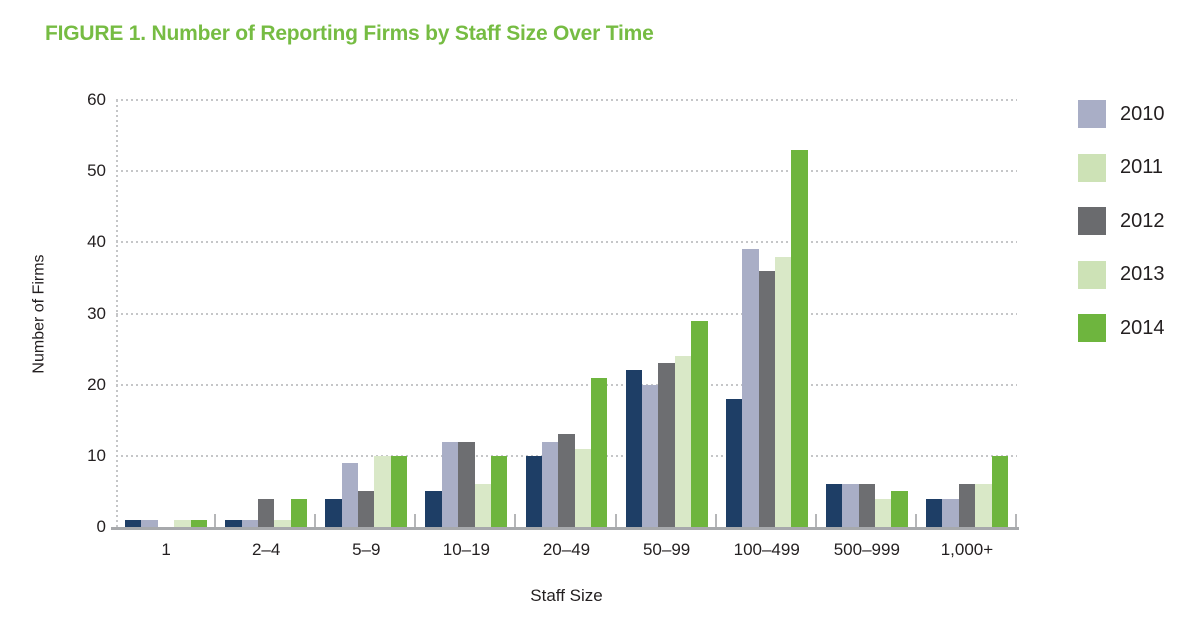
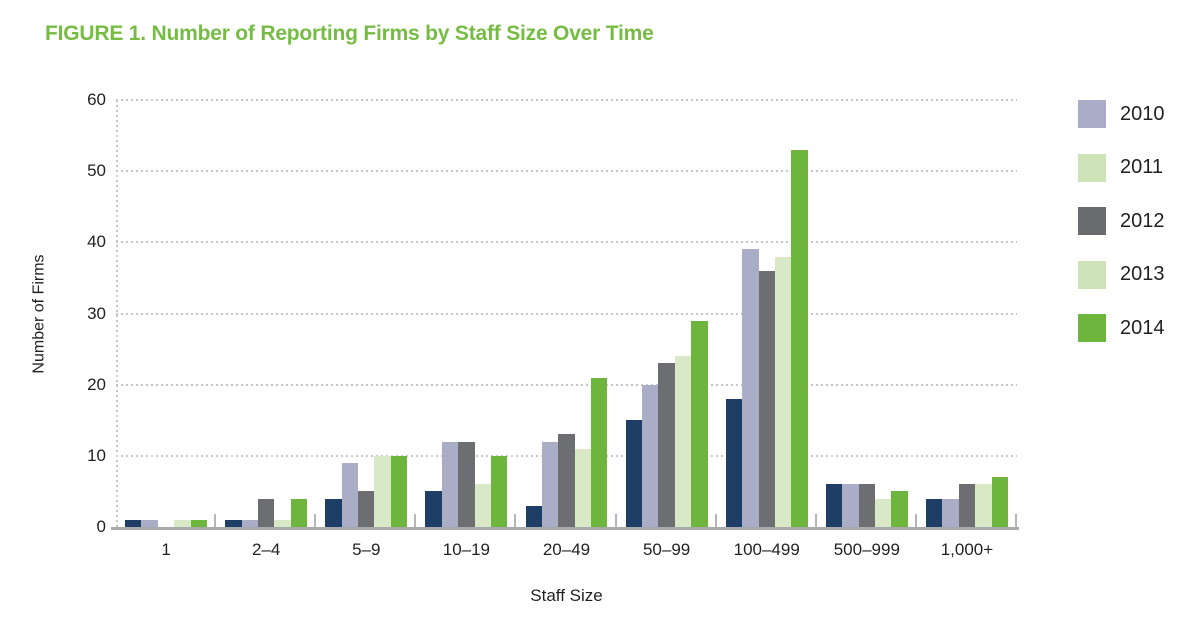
2010/20–49: 10 -> 3
2010/50–99: 22 -> 15
2014/1,000+: 10 -> 7
